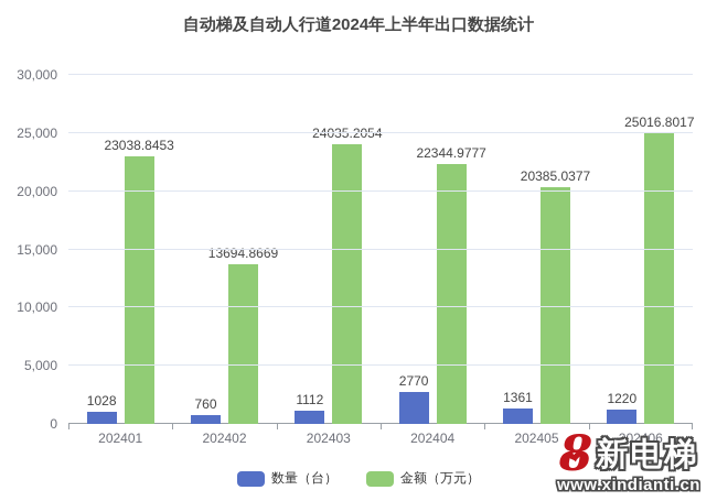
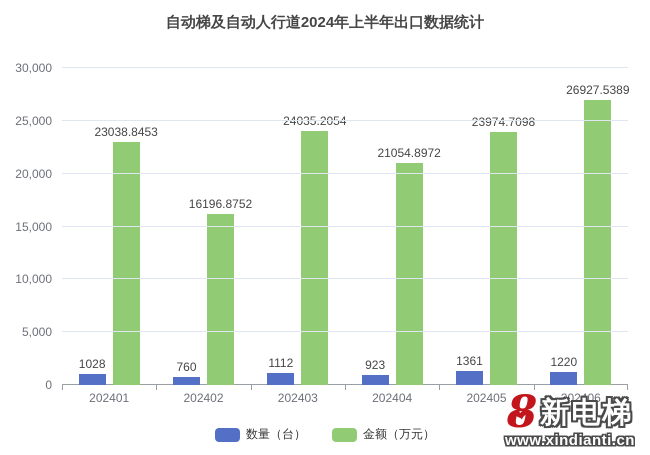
金额（万元）/202402: 13694.8669 -> 16196.8752
数量（台）/202404: 2770 -> 923
金额（万元）/202404: 22344.9777 -> 21054.8972
金额（万元）/202405: 20385.0377 -> 23974.7098
金额（万元）/202406: 25016.8017 -> 26927.5389
